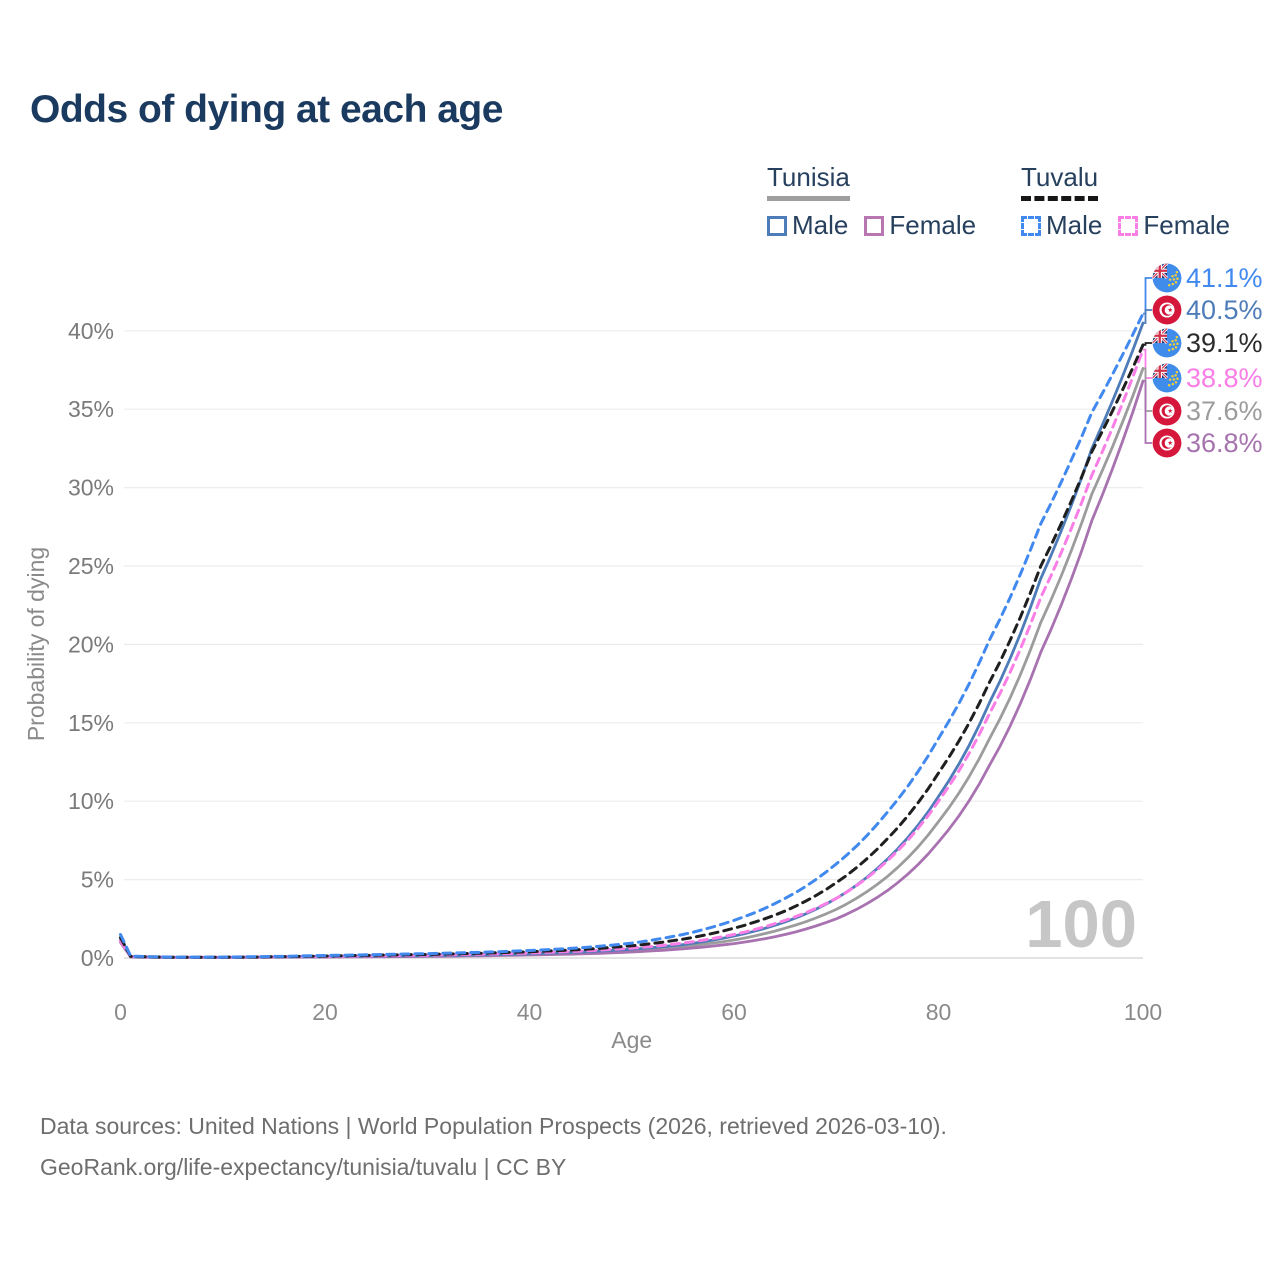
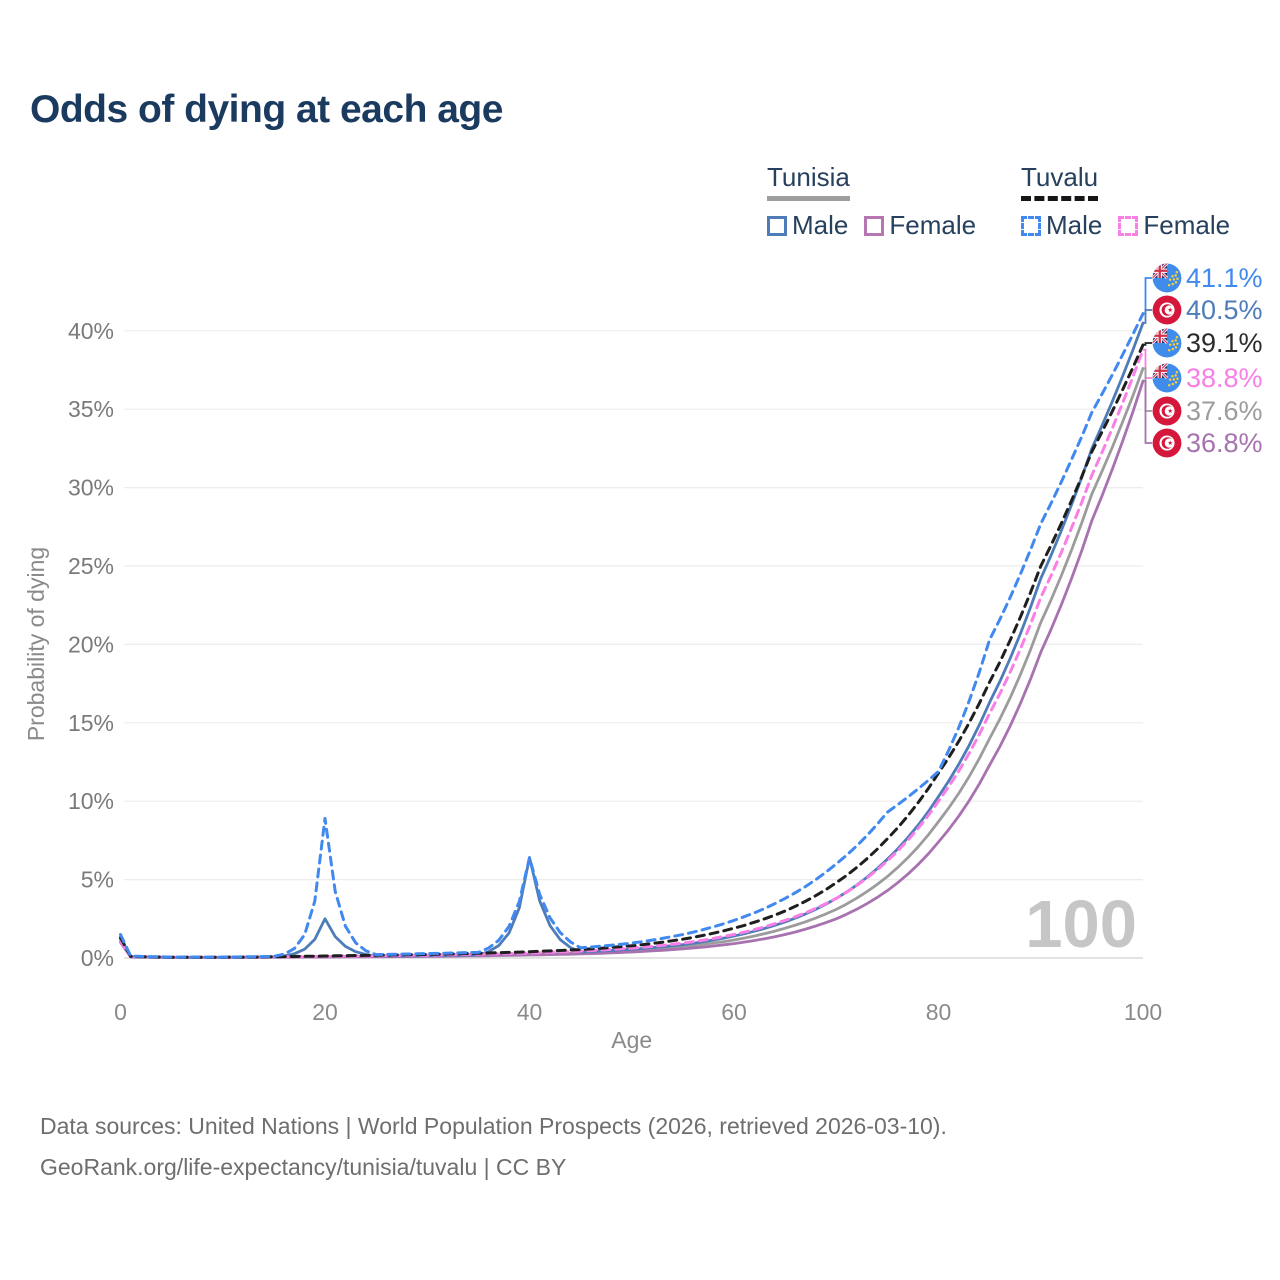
Tuvalu Male/20: 0.2% -> 8.9%
Tunisia Male/20: 0.1% -> 2.5%
Tuvalu Male/40: 0.5% -> 6.4%
Tunisia Male/40: 0.3% -> 6.4%
Tuvalu Male/80: 14.0% -> 11.9%
